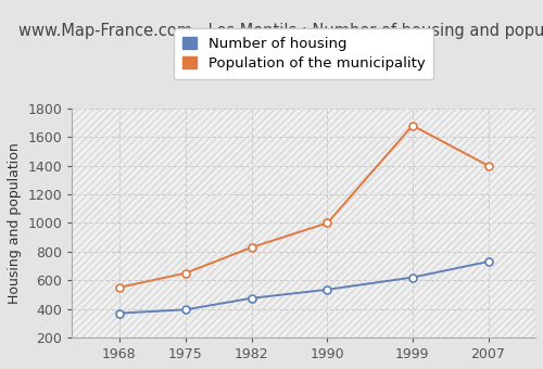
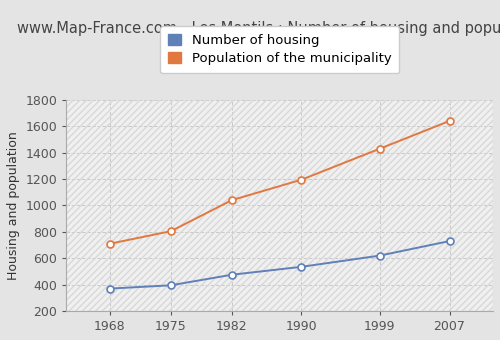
Population of the municipality/1968: 550 -> 710
Population of the municipality/1975: 650 -> 800
Population of the municipality/1982: 830 -> 1040
Population of the municipality/1990: 1000 -> 1200
Population of the municipality/1999: 1680 -> 1430
Population of the municipality/2007: 1400 -> 1640
